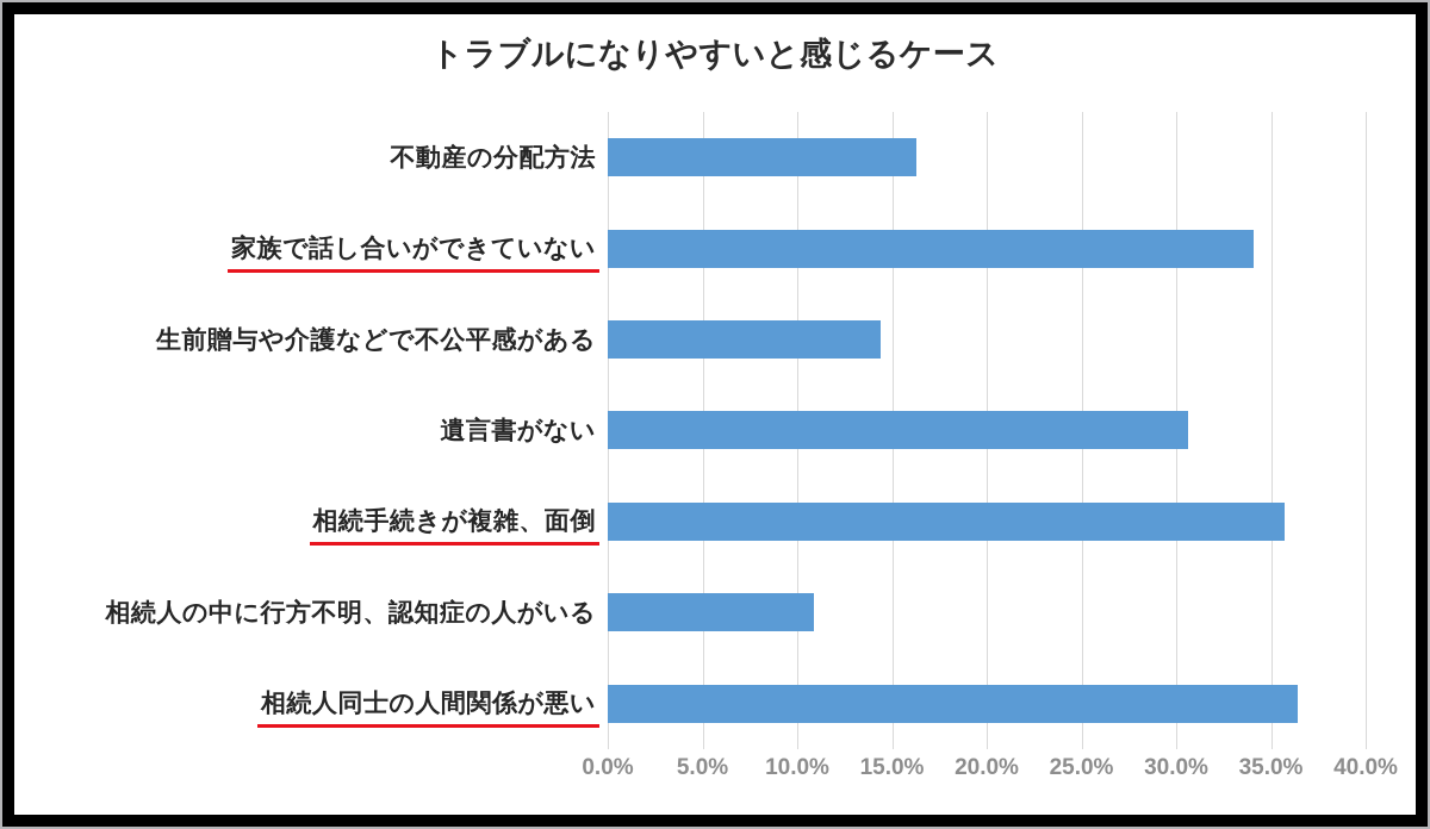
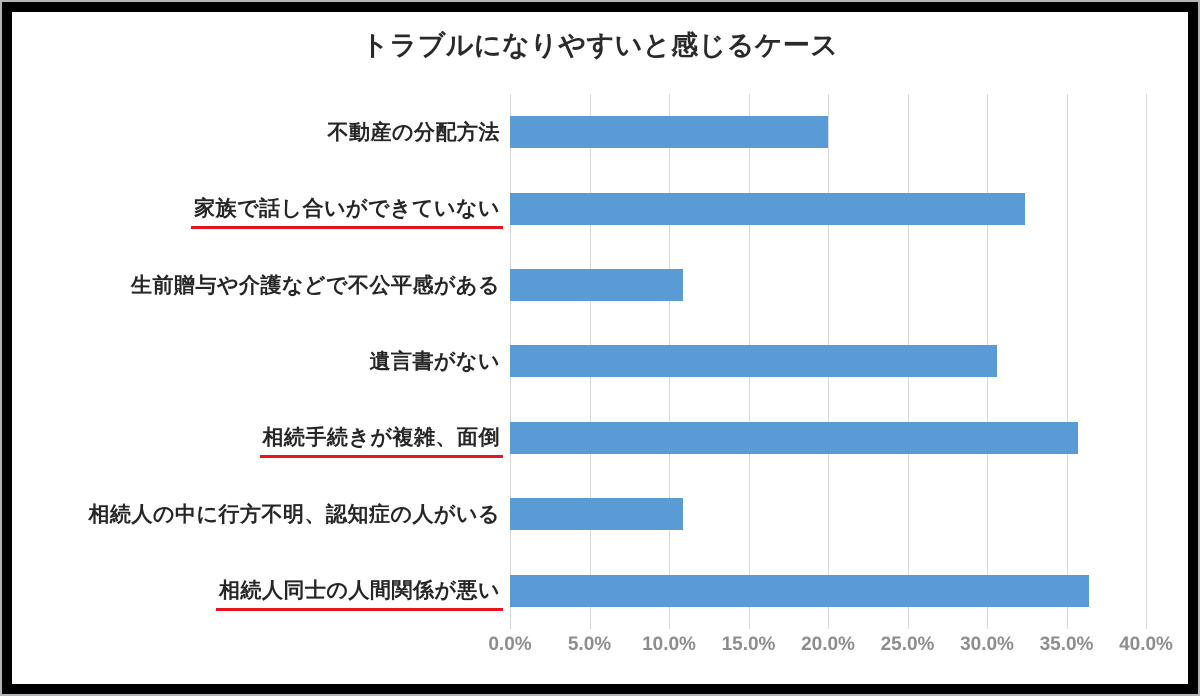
不動産の分配方法: 16.3% -> 20.0%
家族で話し合いができていない: 34.1% -> 32.4%
生前贈与や介護などで不公平感がある: 14.4% -> 10.9%
